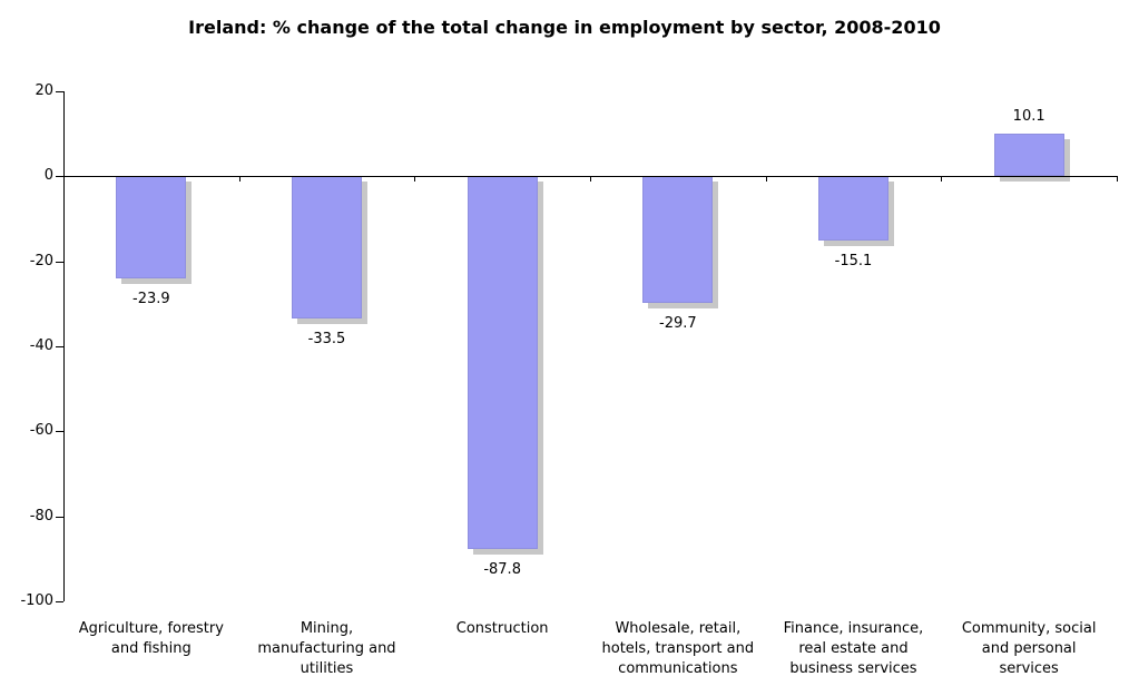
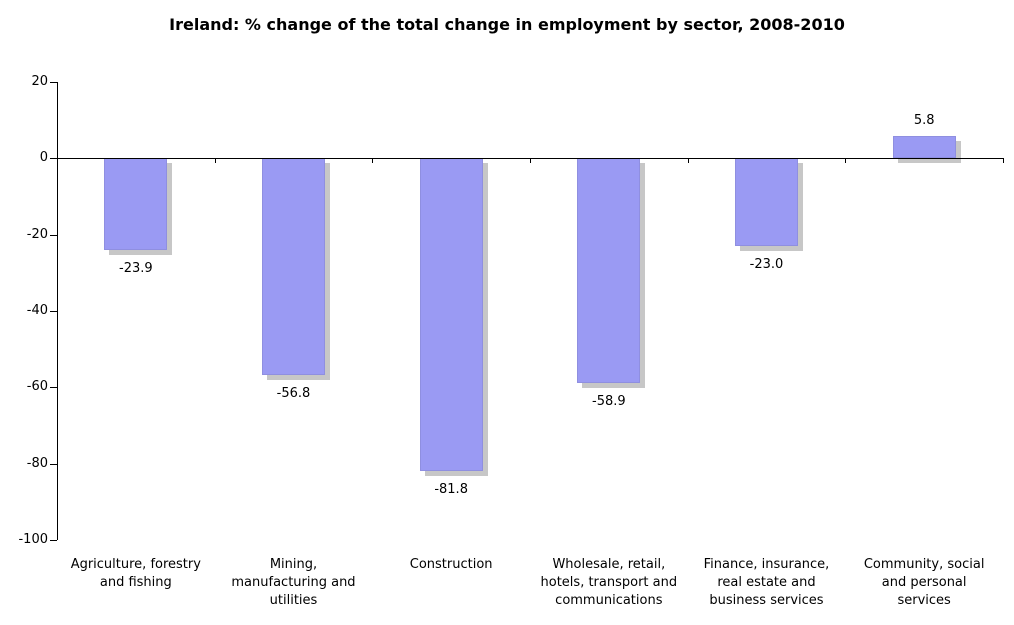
Mining, manufacturing and utilities: -33.5 -> -56.8
Construction: -87.8 -> -81.8
Wholesale, retail, hotels, transport and communications: -29.7 -> -58.9
Finance, insurance, real estate and business services: -15.1 -> -23.0
Community, social and personal services: 10.1 -> 5.8
